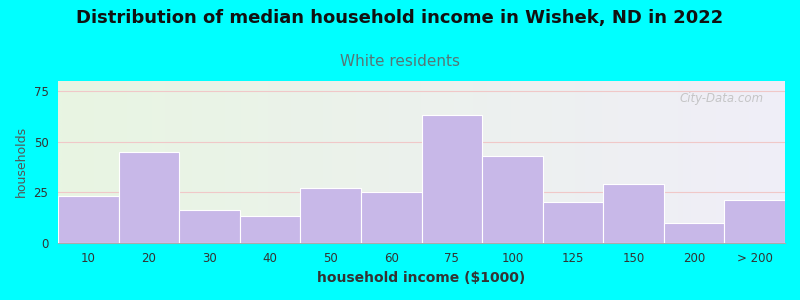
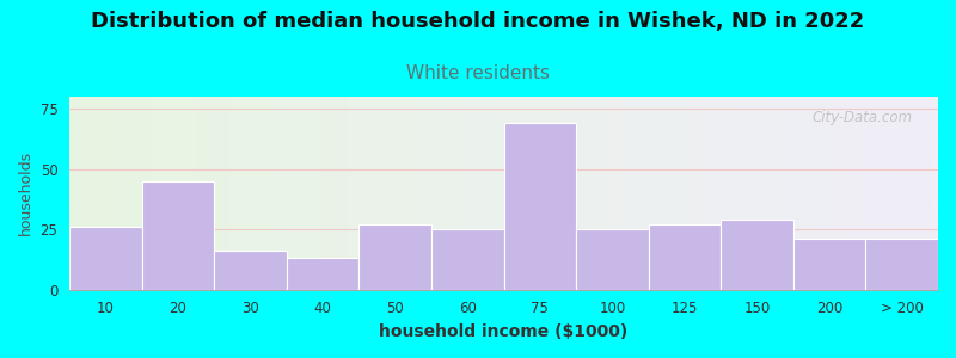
10: 23 -> 26
75: 63 -> 69
100: 43 -> 25
125: 20 -> 27
200: 10 -> 21
